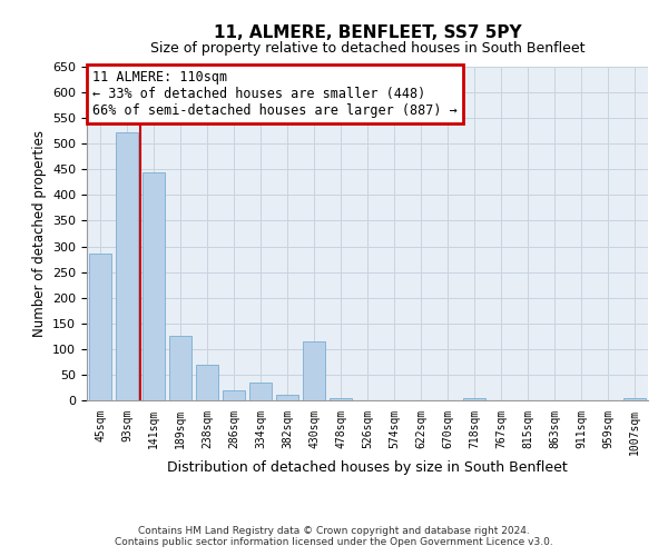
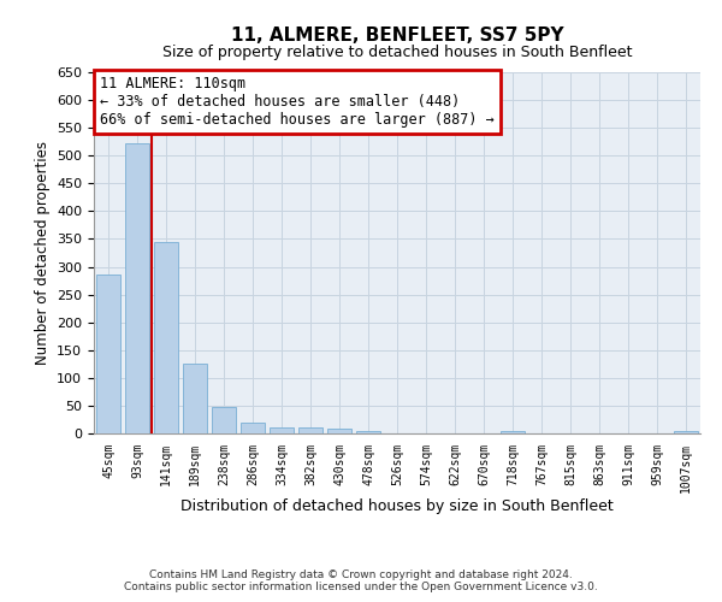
141sqm: 445 -> 345
238sqm: 70 -> 48
334sqm: 35 -> 10
430sqm: 115 -> 9
